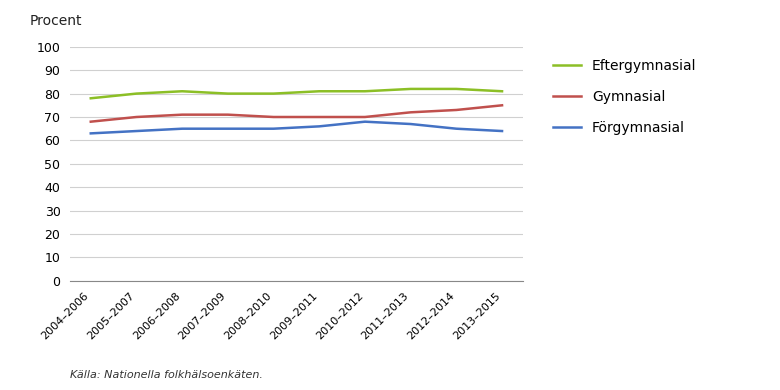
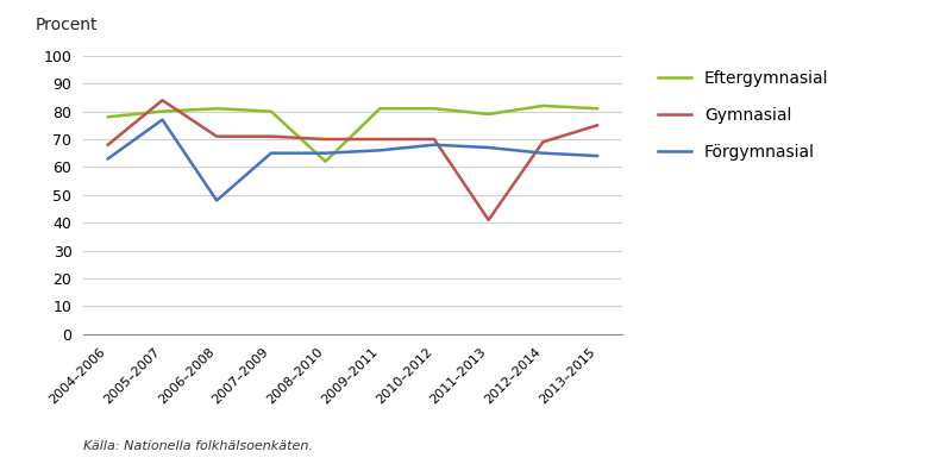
Gymnasial/2005–2007: 70 -> 84
Förgymnasial/2005–2007: 64 -> 77
Förgymnasial/2006–2008: 65 -> 48
Eftergymnasial/2008–2010: 80 -> 62
Eftergymnasial/2011–2013: 82 -> 79
Gymnasial/2011–2013: 72 -> 41
Gymnasial/2012–2014: 73 -> 69
